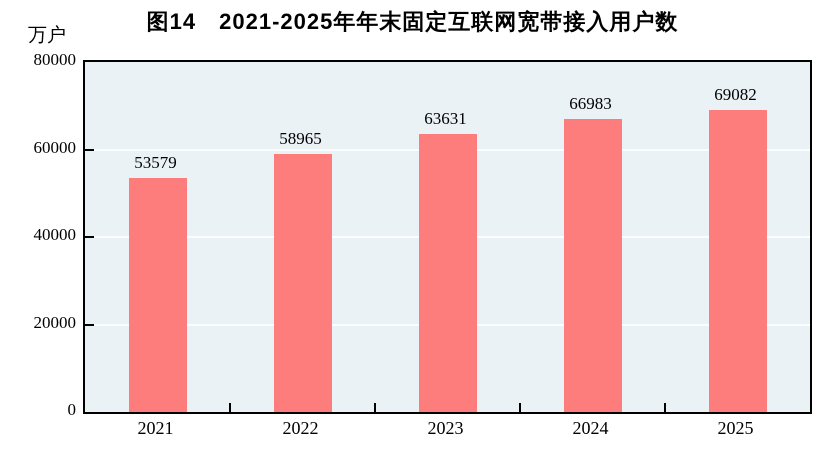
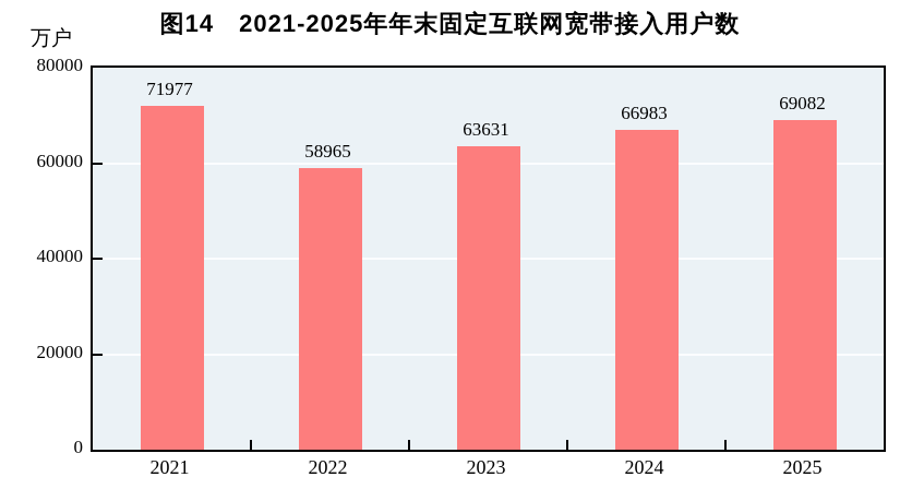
2021: 53579 -> 71977
